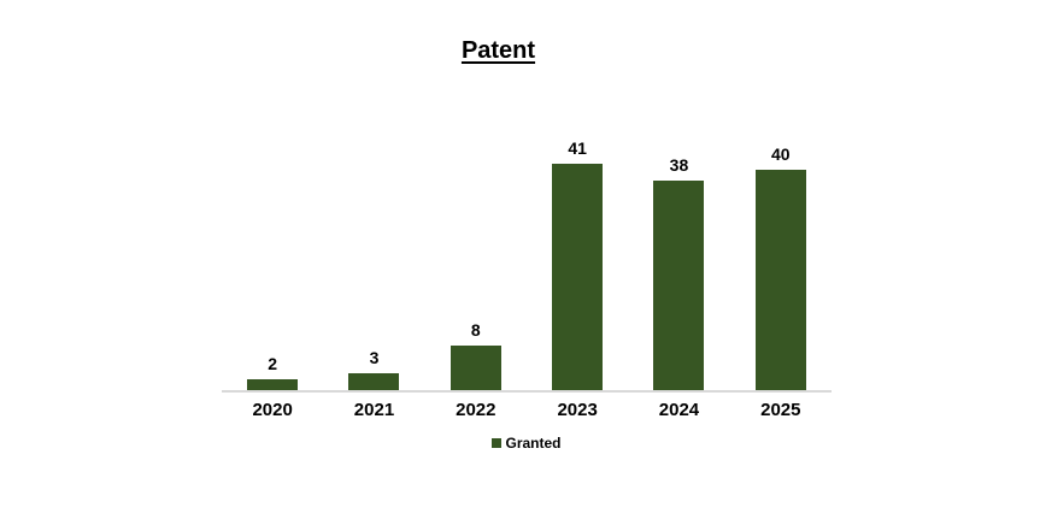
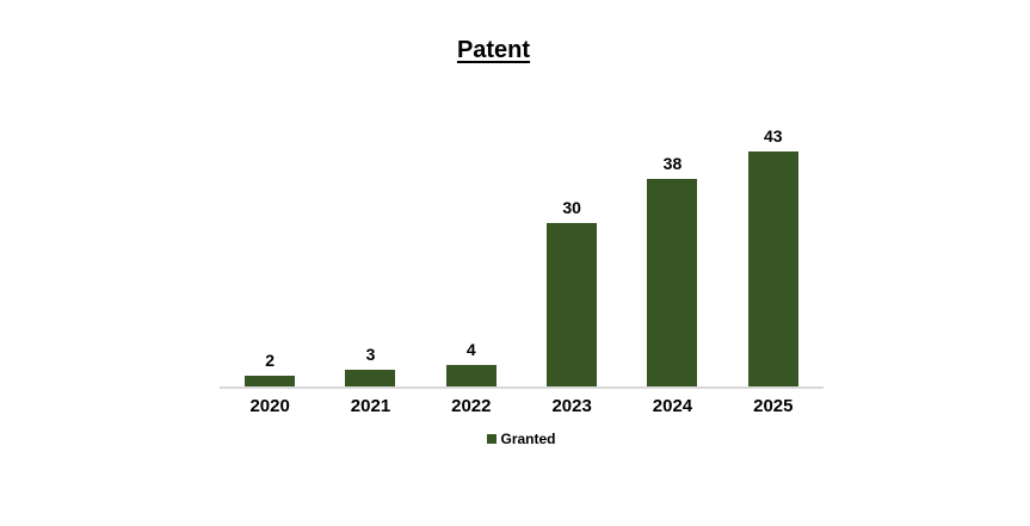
2022: 8 -> 4
2023: 41 -> 30
2025: 40 -> 43
